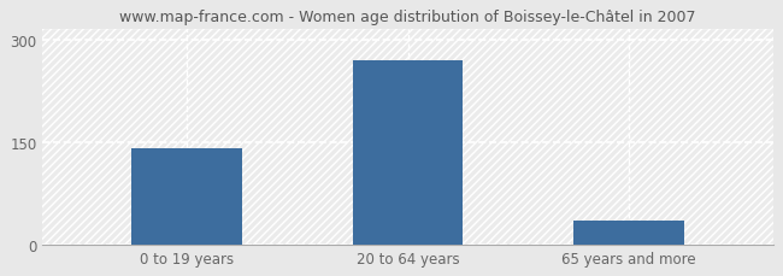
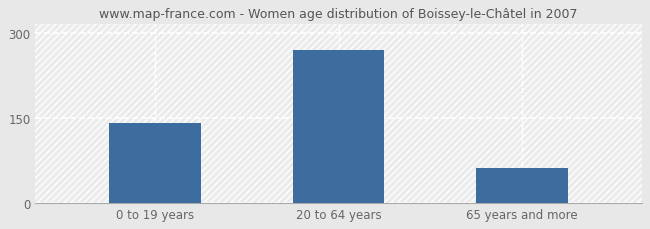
65 years and more: 35 -> 62
